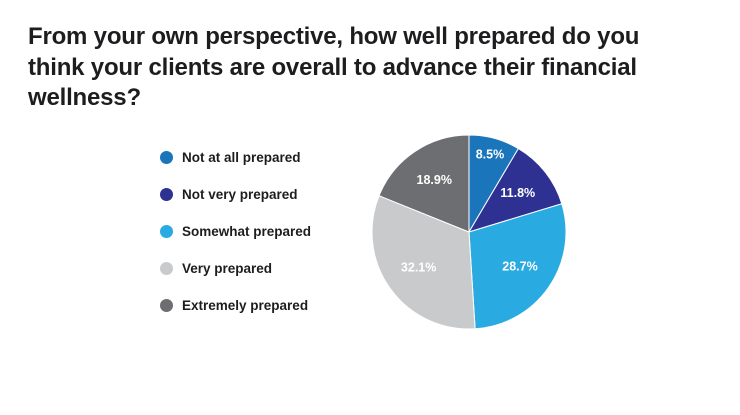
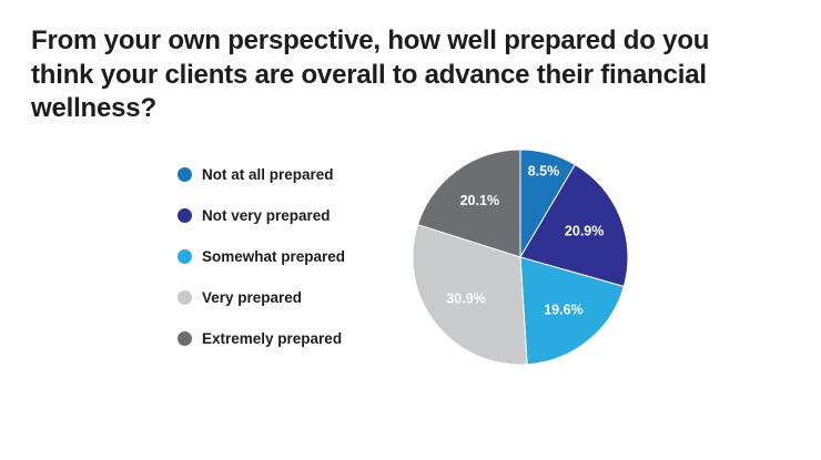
Not very prepared: 11.8% -> 20.9%
Somewhat prepared: 28.7% -> 19.6%
Very prepared: 32.1% -> 30.9%
Extremely prepared: 18.9% -> 20.1%
